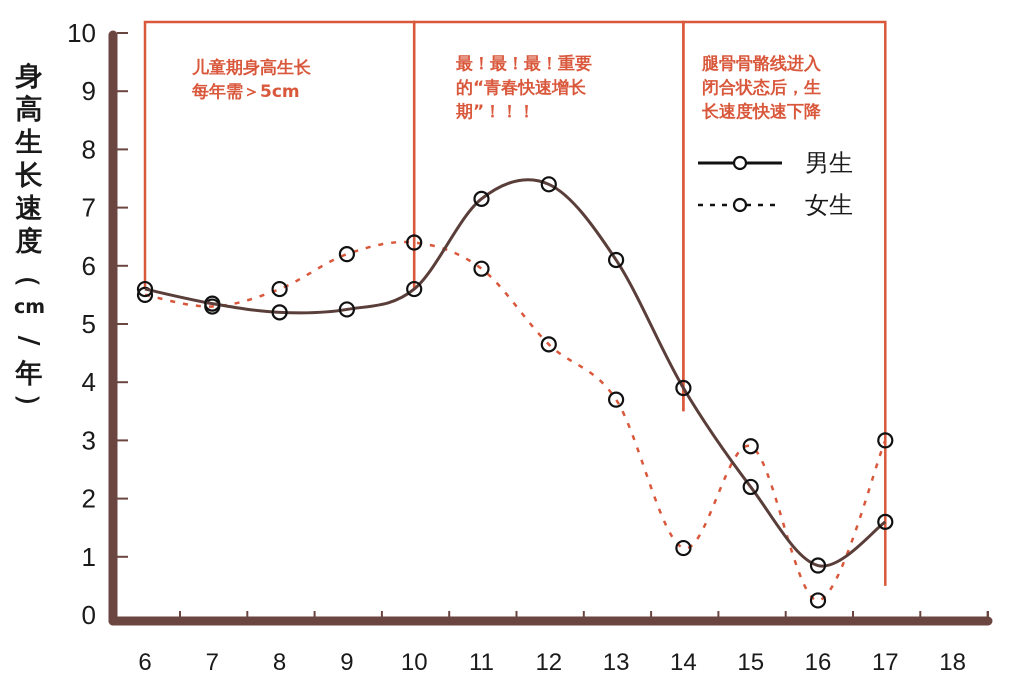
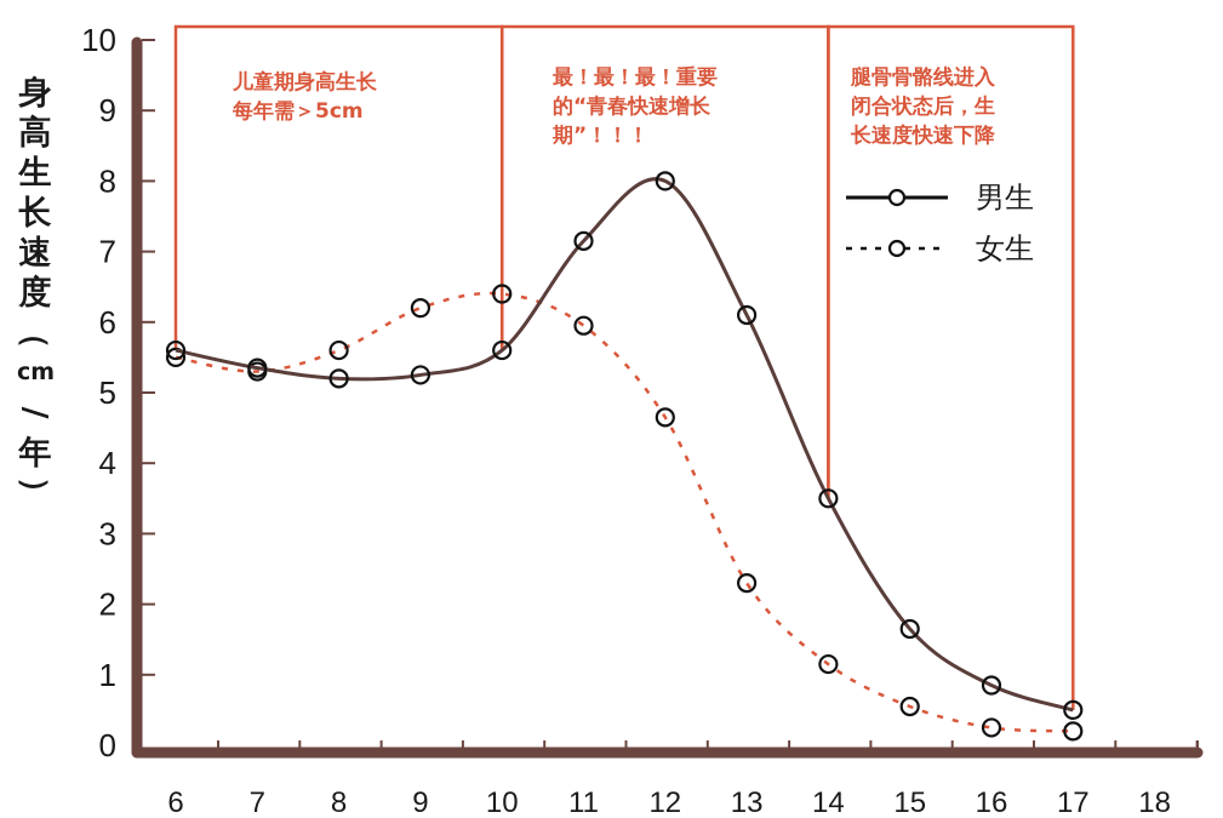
男生/12: 7.4 -> 8.0
女生/13: 3.7 -> 2.3
男生/14: 3.9 -> 3.5
男生/15: 2.2 -> 1.6
女生/15: 2.9 -> 0.6
男生/17: 1.6 -> 0.5
女生/17: 3.0 -> 0.2
